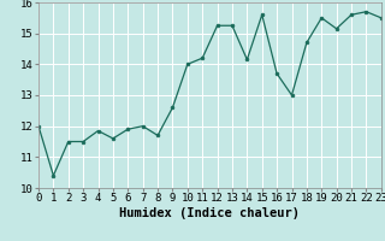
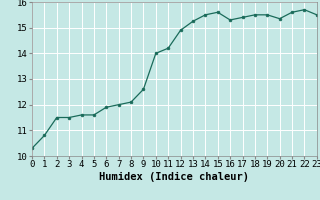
0: 12.00 -> 10.30
1: 10.40 -> 10.80
4: 11.85 -> 11.60
8: 11.70 -> 12.10
12: 15.25 -> 14.90
14: 14.15 -> 15.50
16: 13.70 -> 15.30
17: 13.00 -> 15.40
18: 14.70 -> 15.50
20: 15.15 -> 15.35
